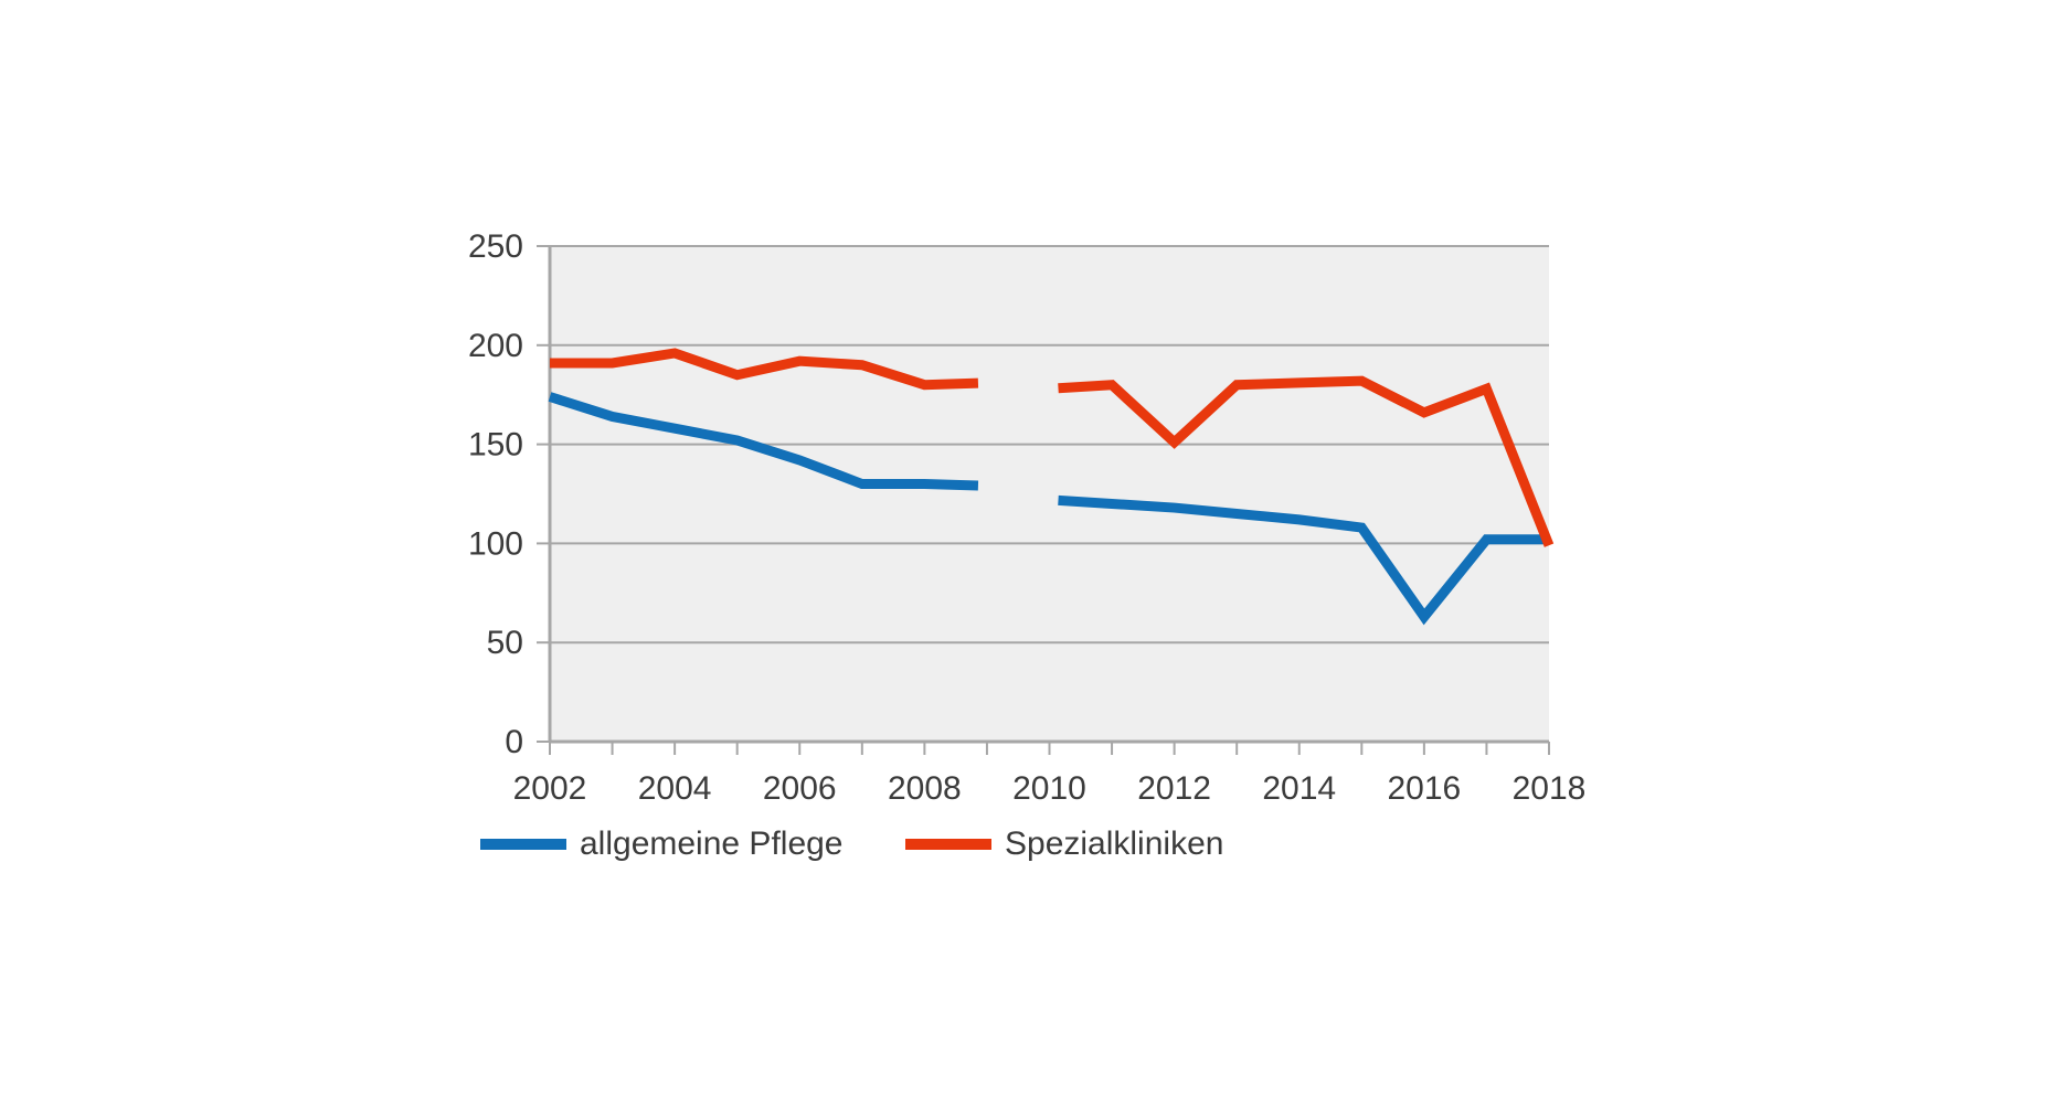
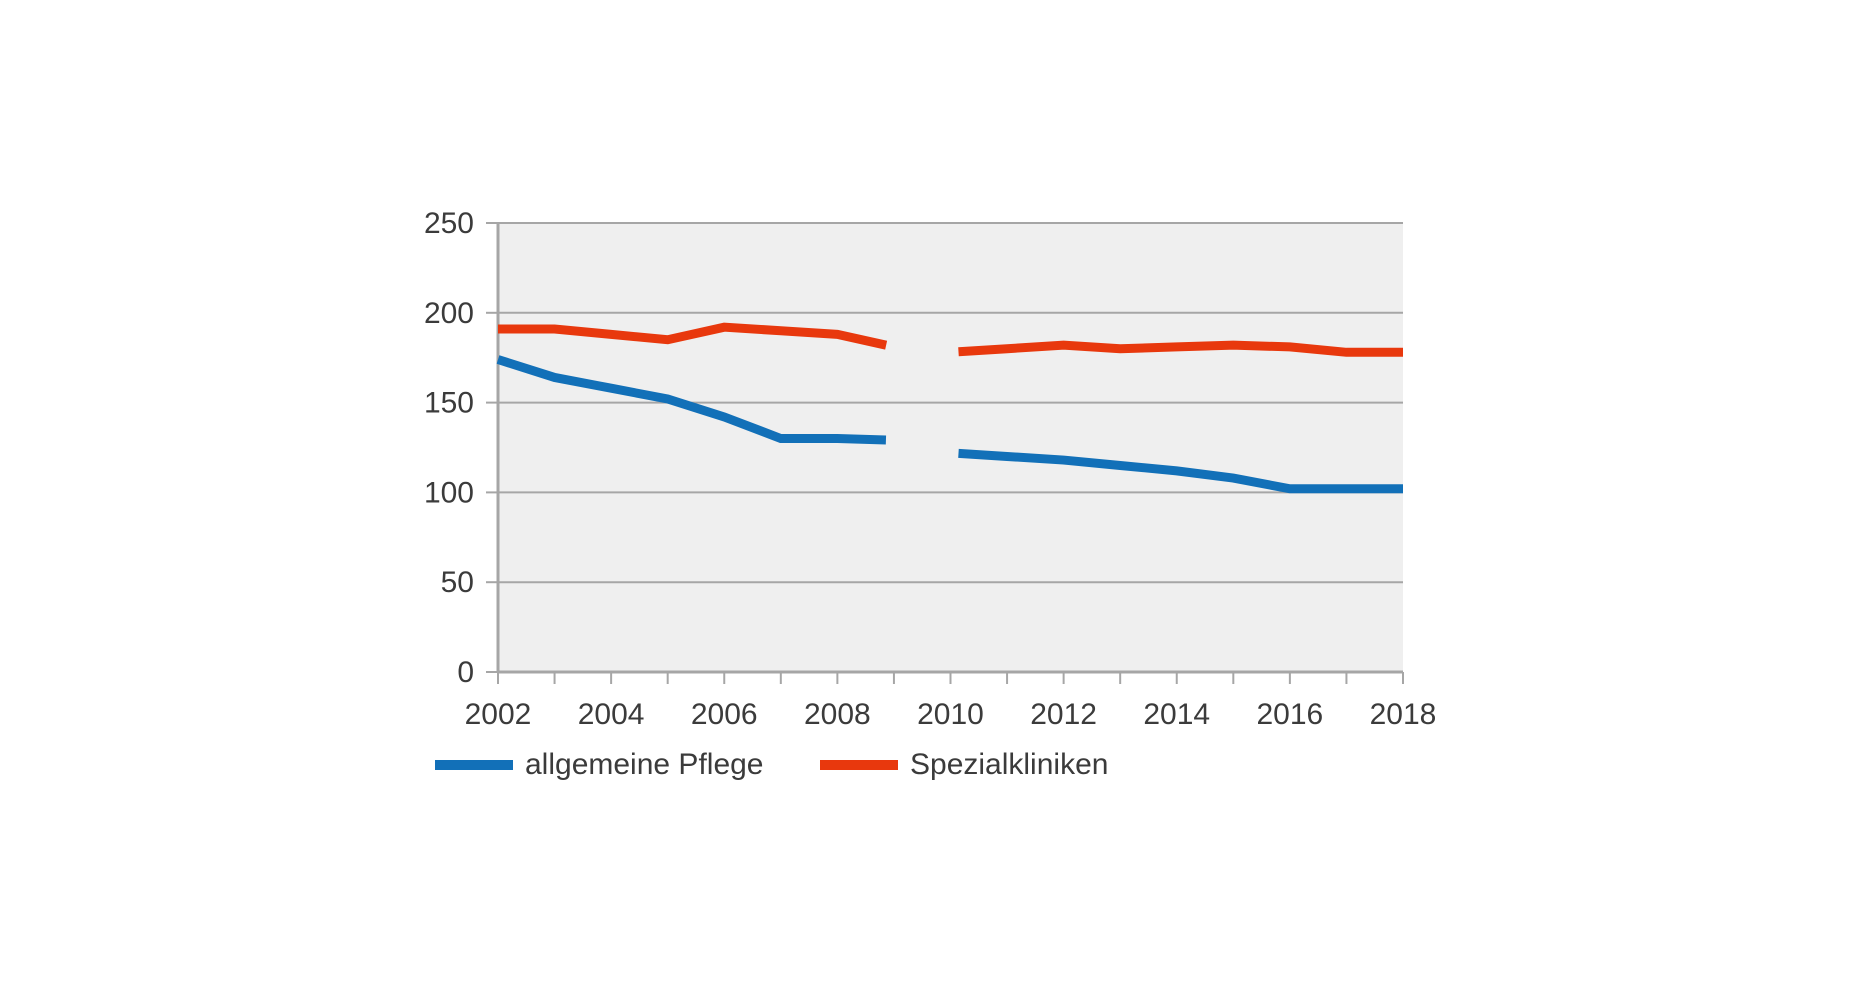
Spezialkliniken/2004: 196 -> 188
Spezialkliniken/2008: 180 -> 188
Spezialkliniken/2012: 151 -> 182
allgemeine Pflege/2016: 63 -> 102
Spezialkliniken/2016: 166 -> 181
Spezialkliniken/2018: 99 -> 178
